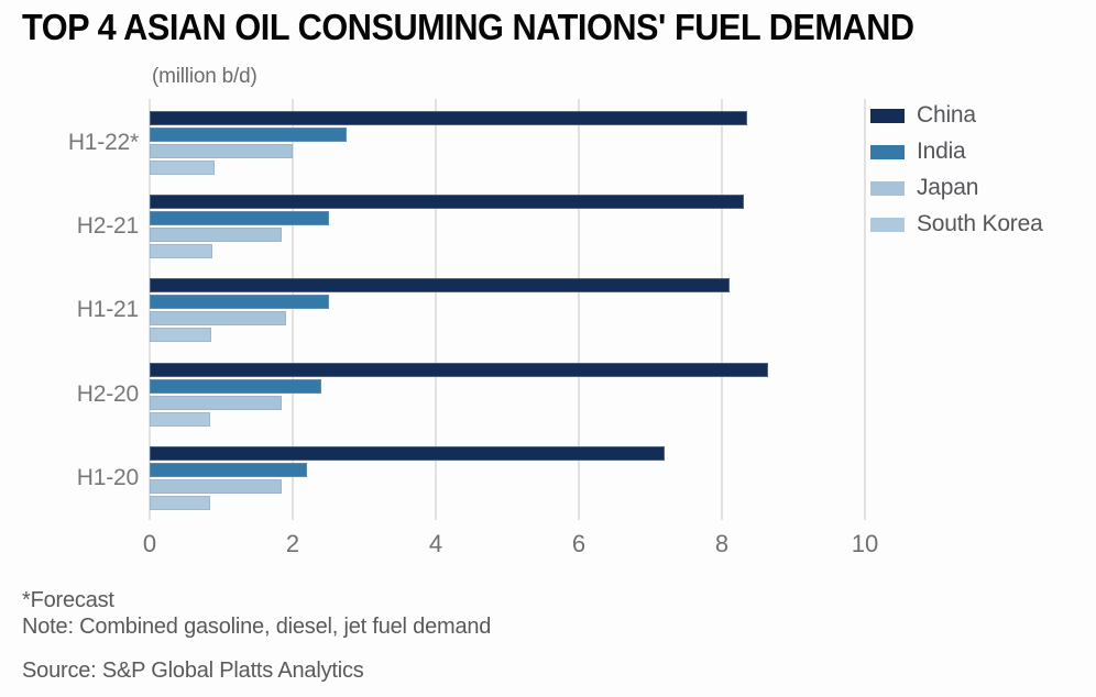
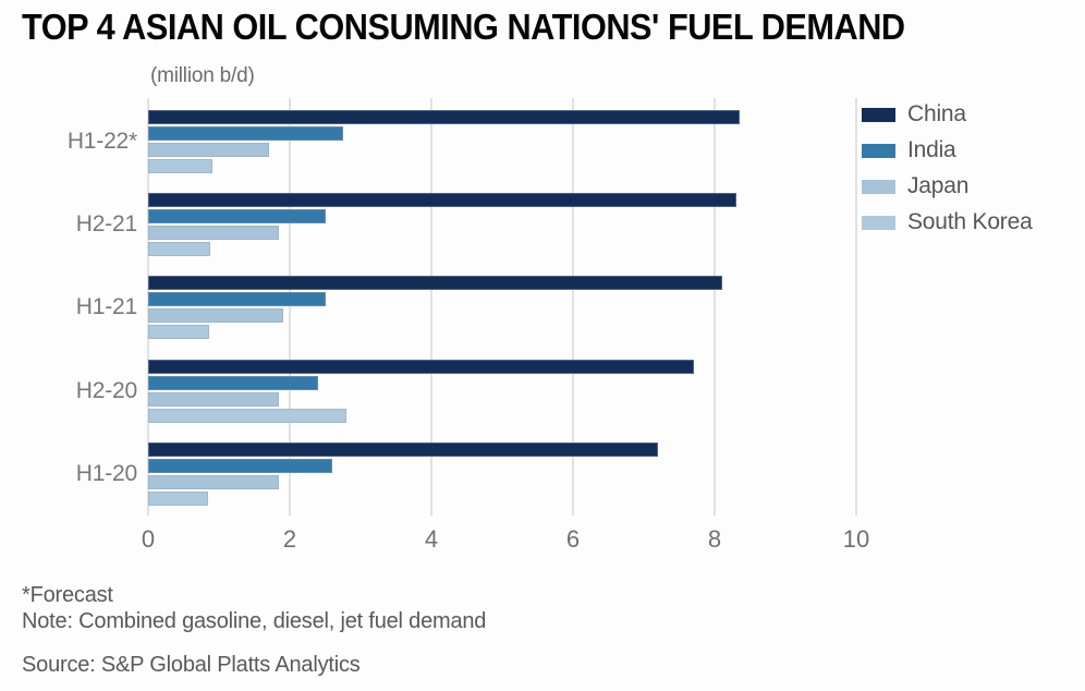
Japan/H1-22*: 2.0 -> 1.7
China/H2-20: 8.7 -> 7.7
South Korea/H2-20: 0.8 -> 2.8
India/H1-20: 2.2 -> 2.6
